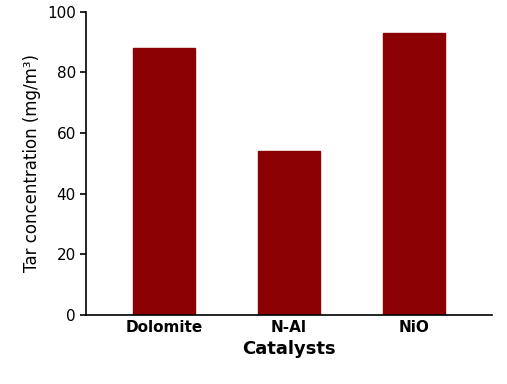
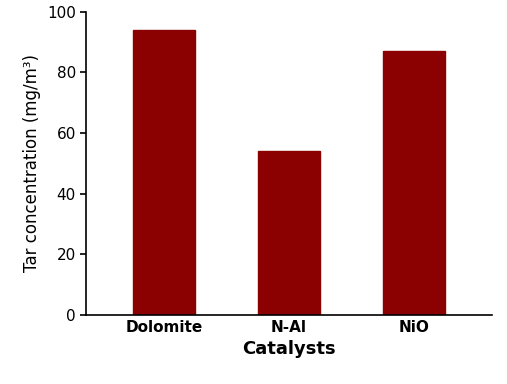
Dolomite: 88 -> 94
NiO: 93 -> 87
